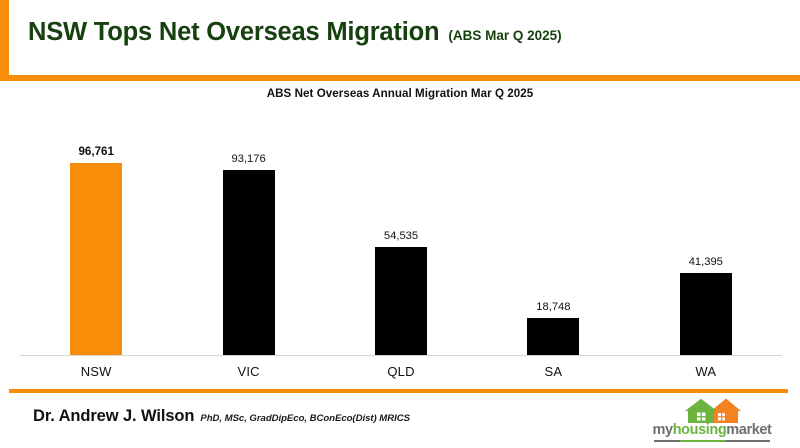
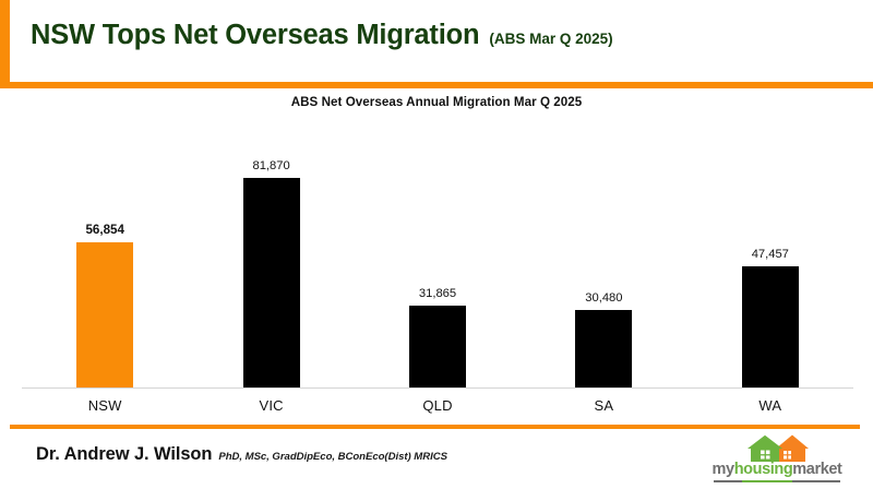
NSW: 96,761 -> 56,854
VIC: 93,176 -> 81,870
QLD: 54,535 -> 31,865
SA: 18,748 -> 30,480
WA: 41,395 -> 47,457
